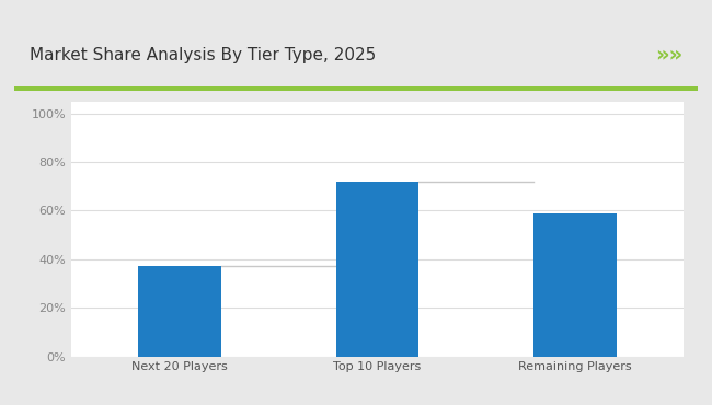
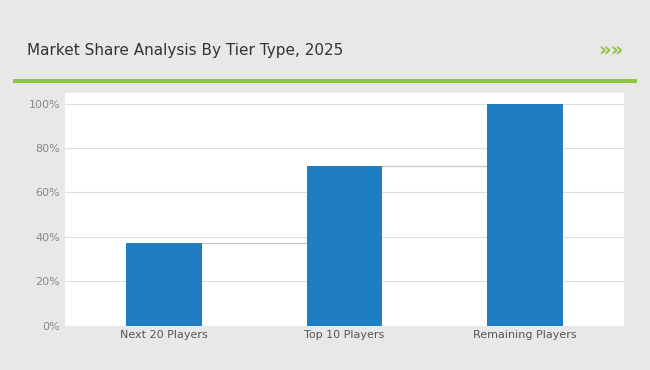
Remaining Players: 59% -> 100%
